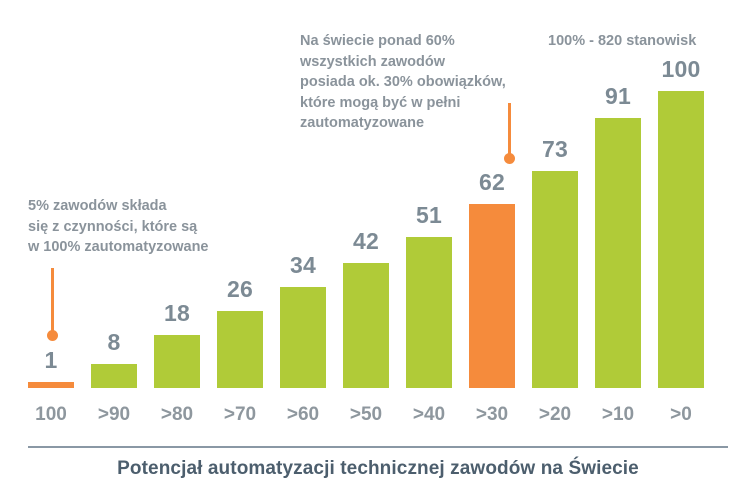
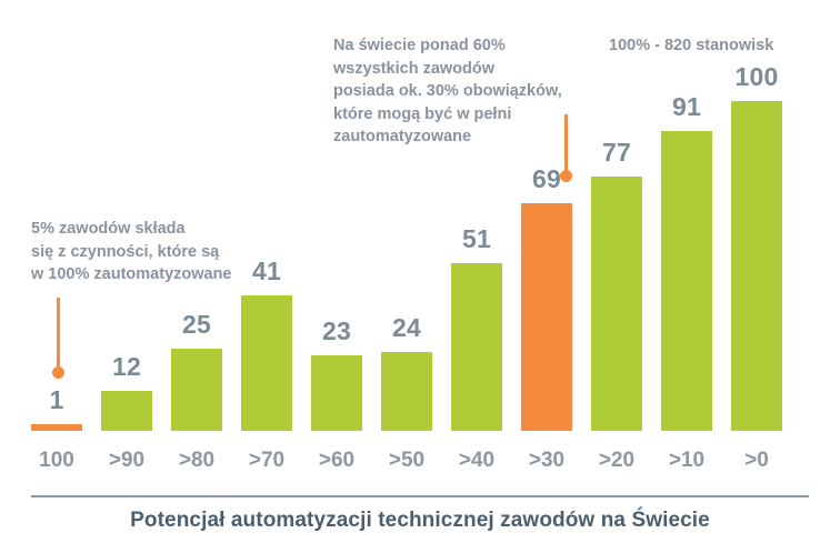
>90: 8 -> 12
>80: 18 -> 25
>70: 26 -> 41
>60: 34 -> 23
>50: 42 -> 24
>30: 62 -> 69
>20: 73 -> 77
